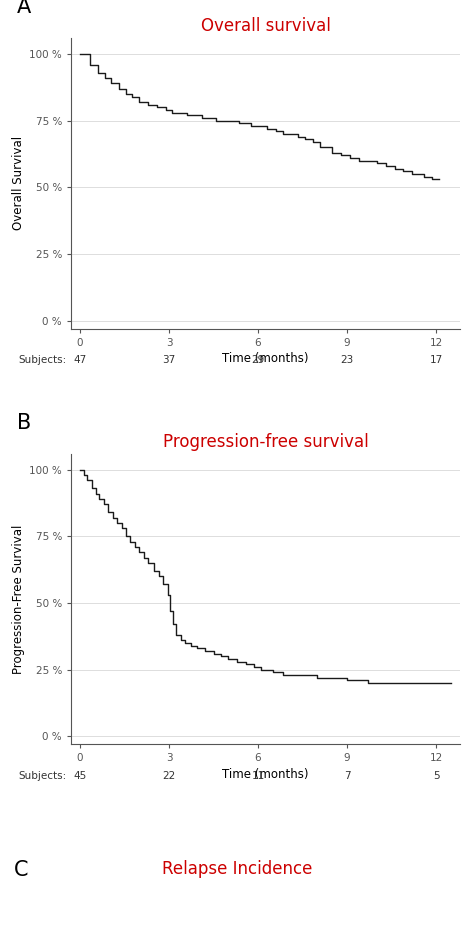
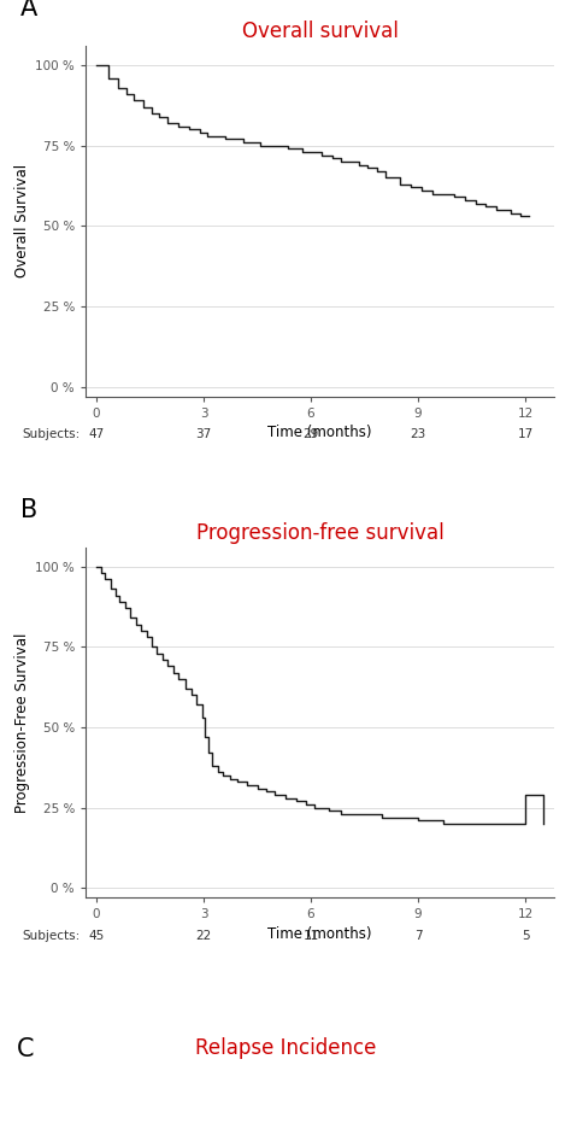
Progression-free survival/12: 20 % -> 29 %
